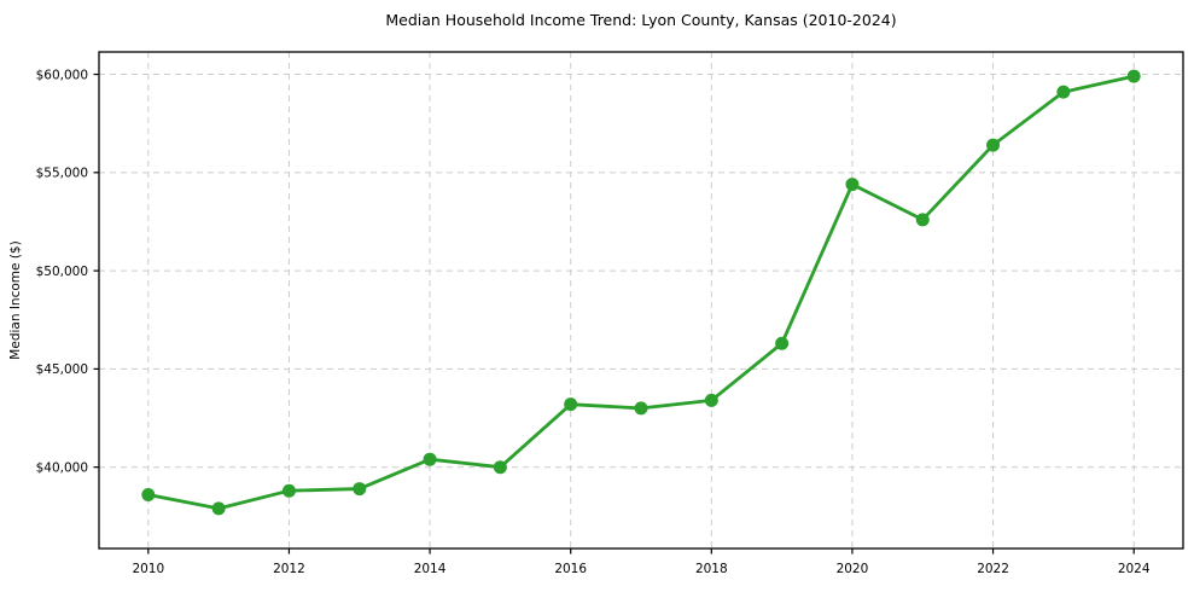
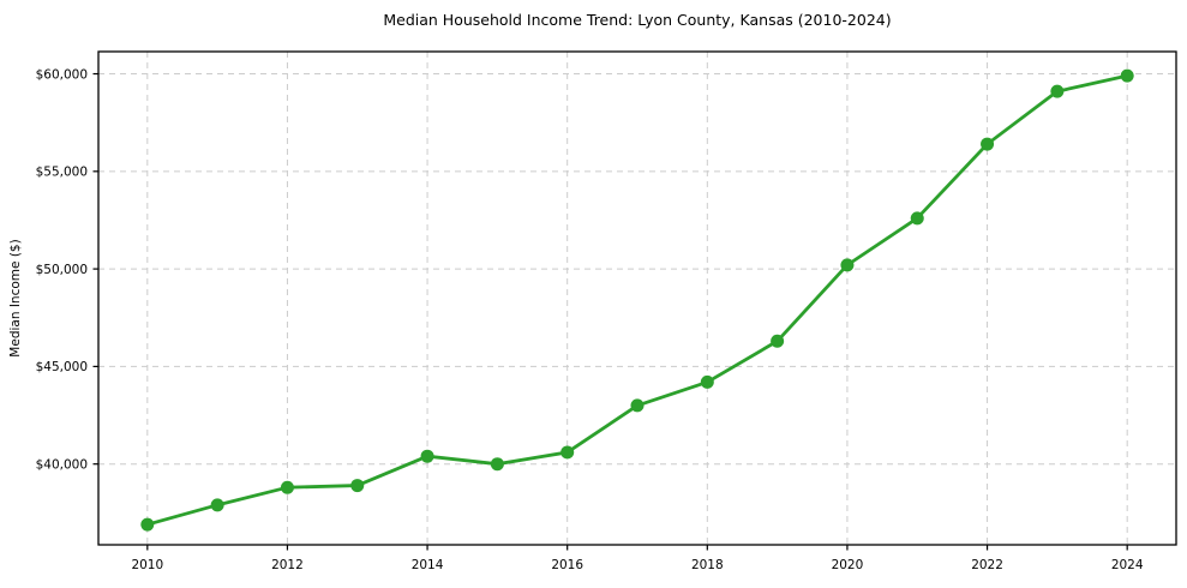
2010: $38600 -> $36900
2016: $43200 -> $40600
2018: $43400 -> $44200
2020: $54400 -> $50200
